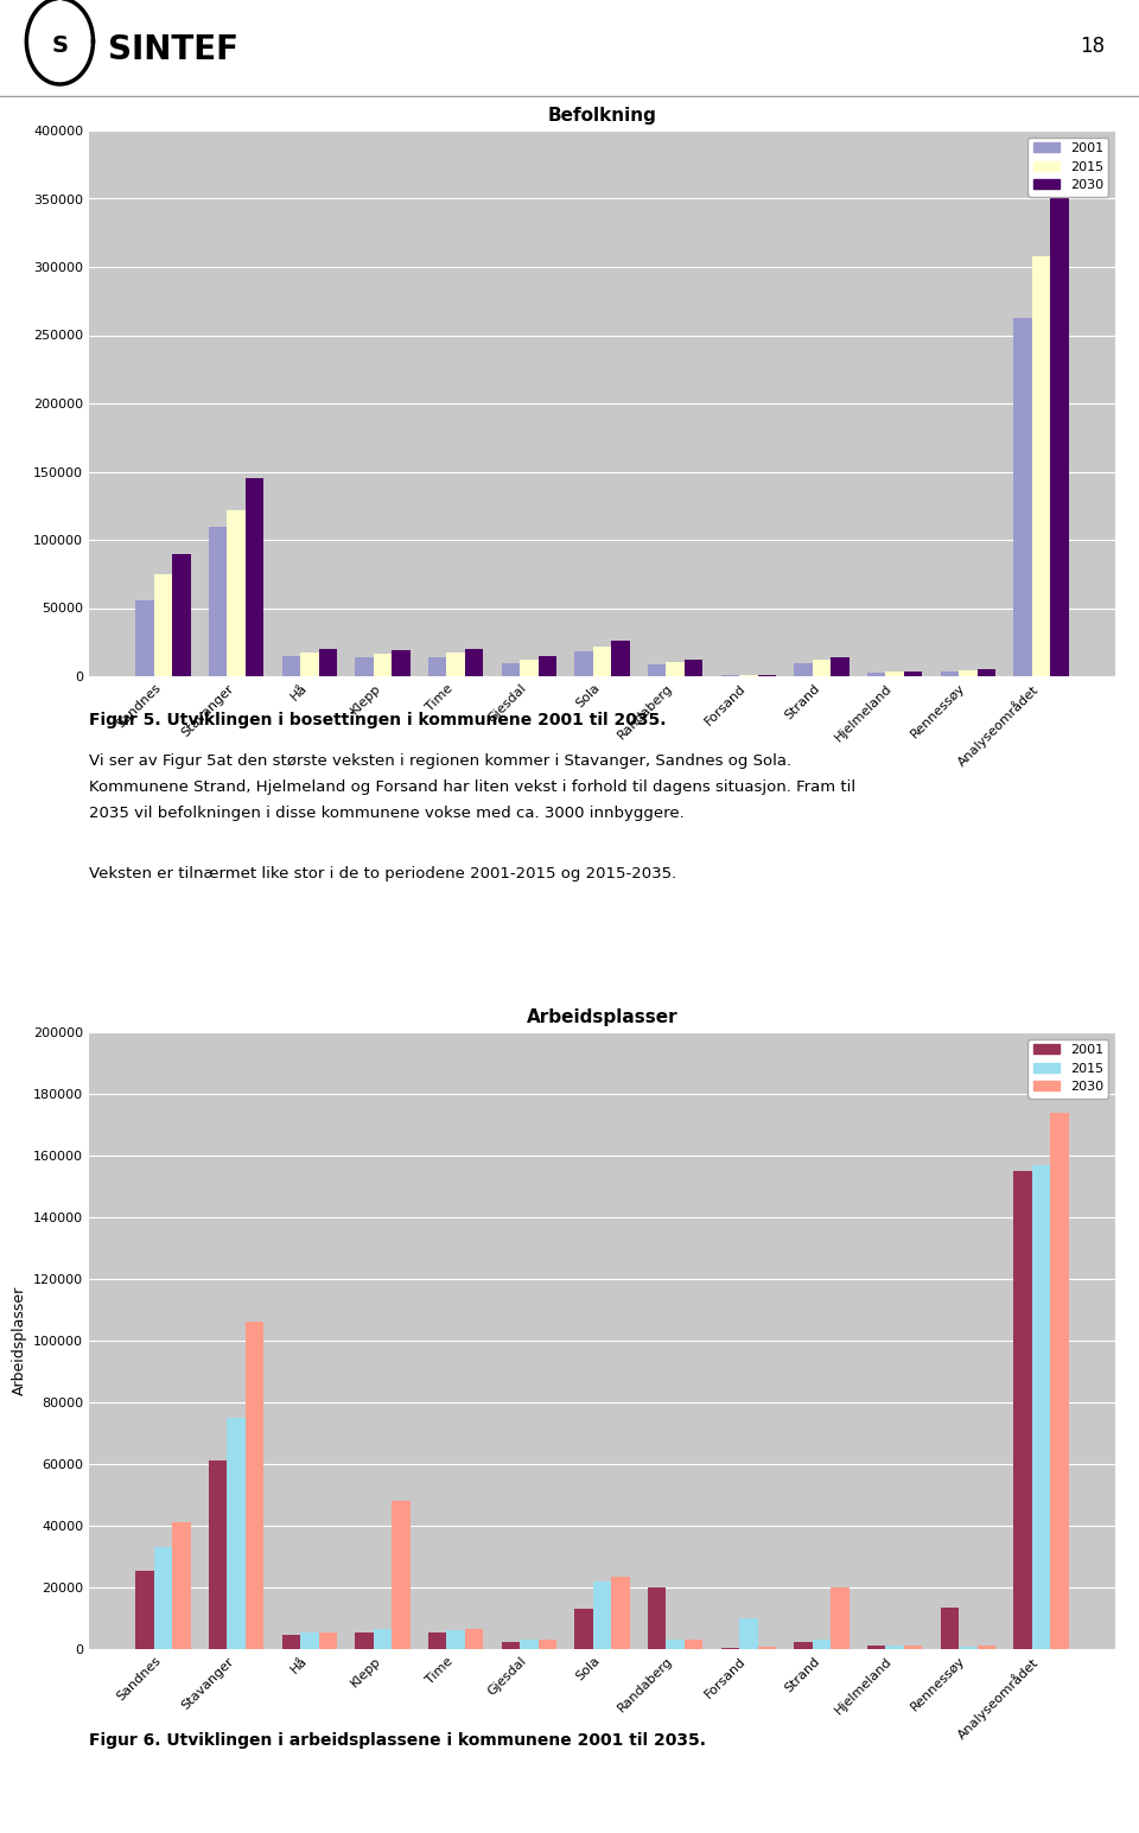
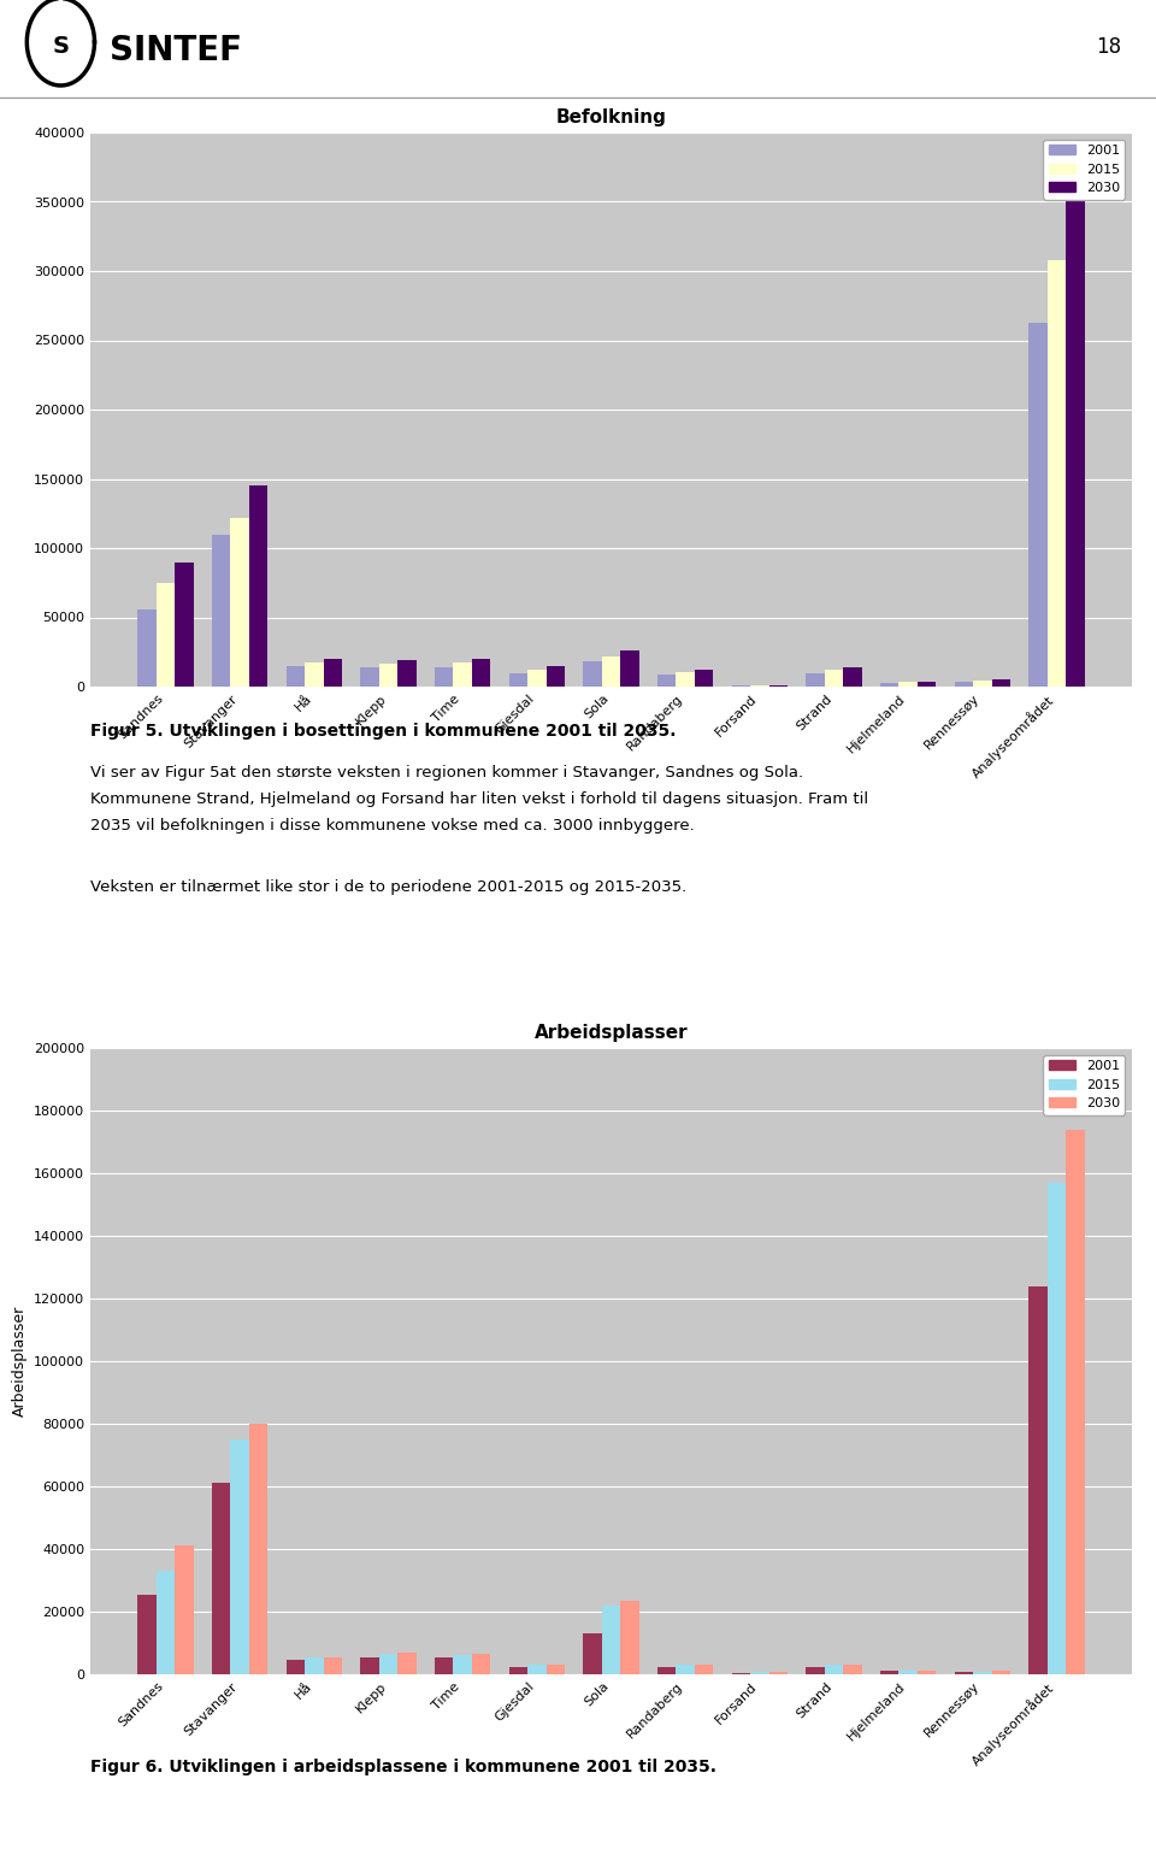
Arbeidsplasser/2030/Stavanger: 106000 -> 80000
Arbeidsplasser/2030/Klepp: 48000 -> 7000
Arbeidsplasser/2001/Randaberg: 20000 -> 2500
Arbeidsplasser/2015/Forsand: 10000 -> 600
Arbeidsplasser/2030/Strand: 20000 -> 3200
Arbeidsplasser/2001/Rennessøy: 13500 -> 700
Arbeidsplasser/2001/Analyseområdet: 155000 -> 124000
